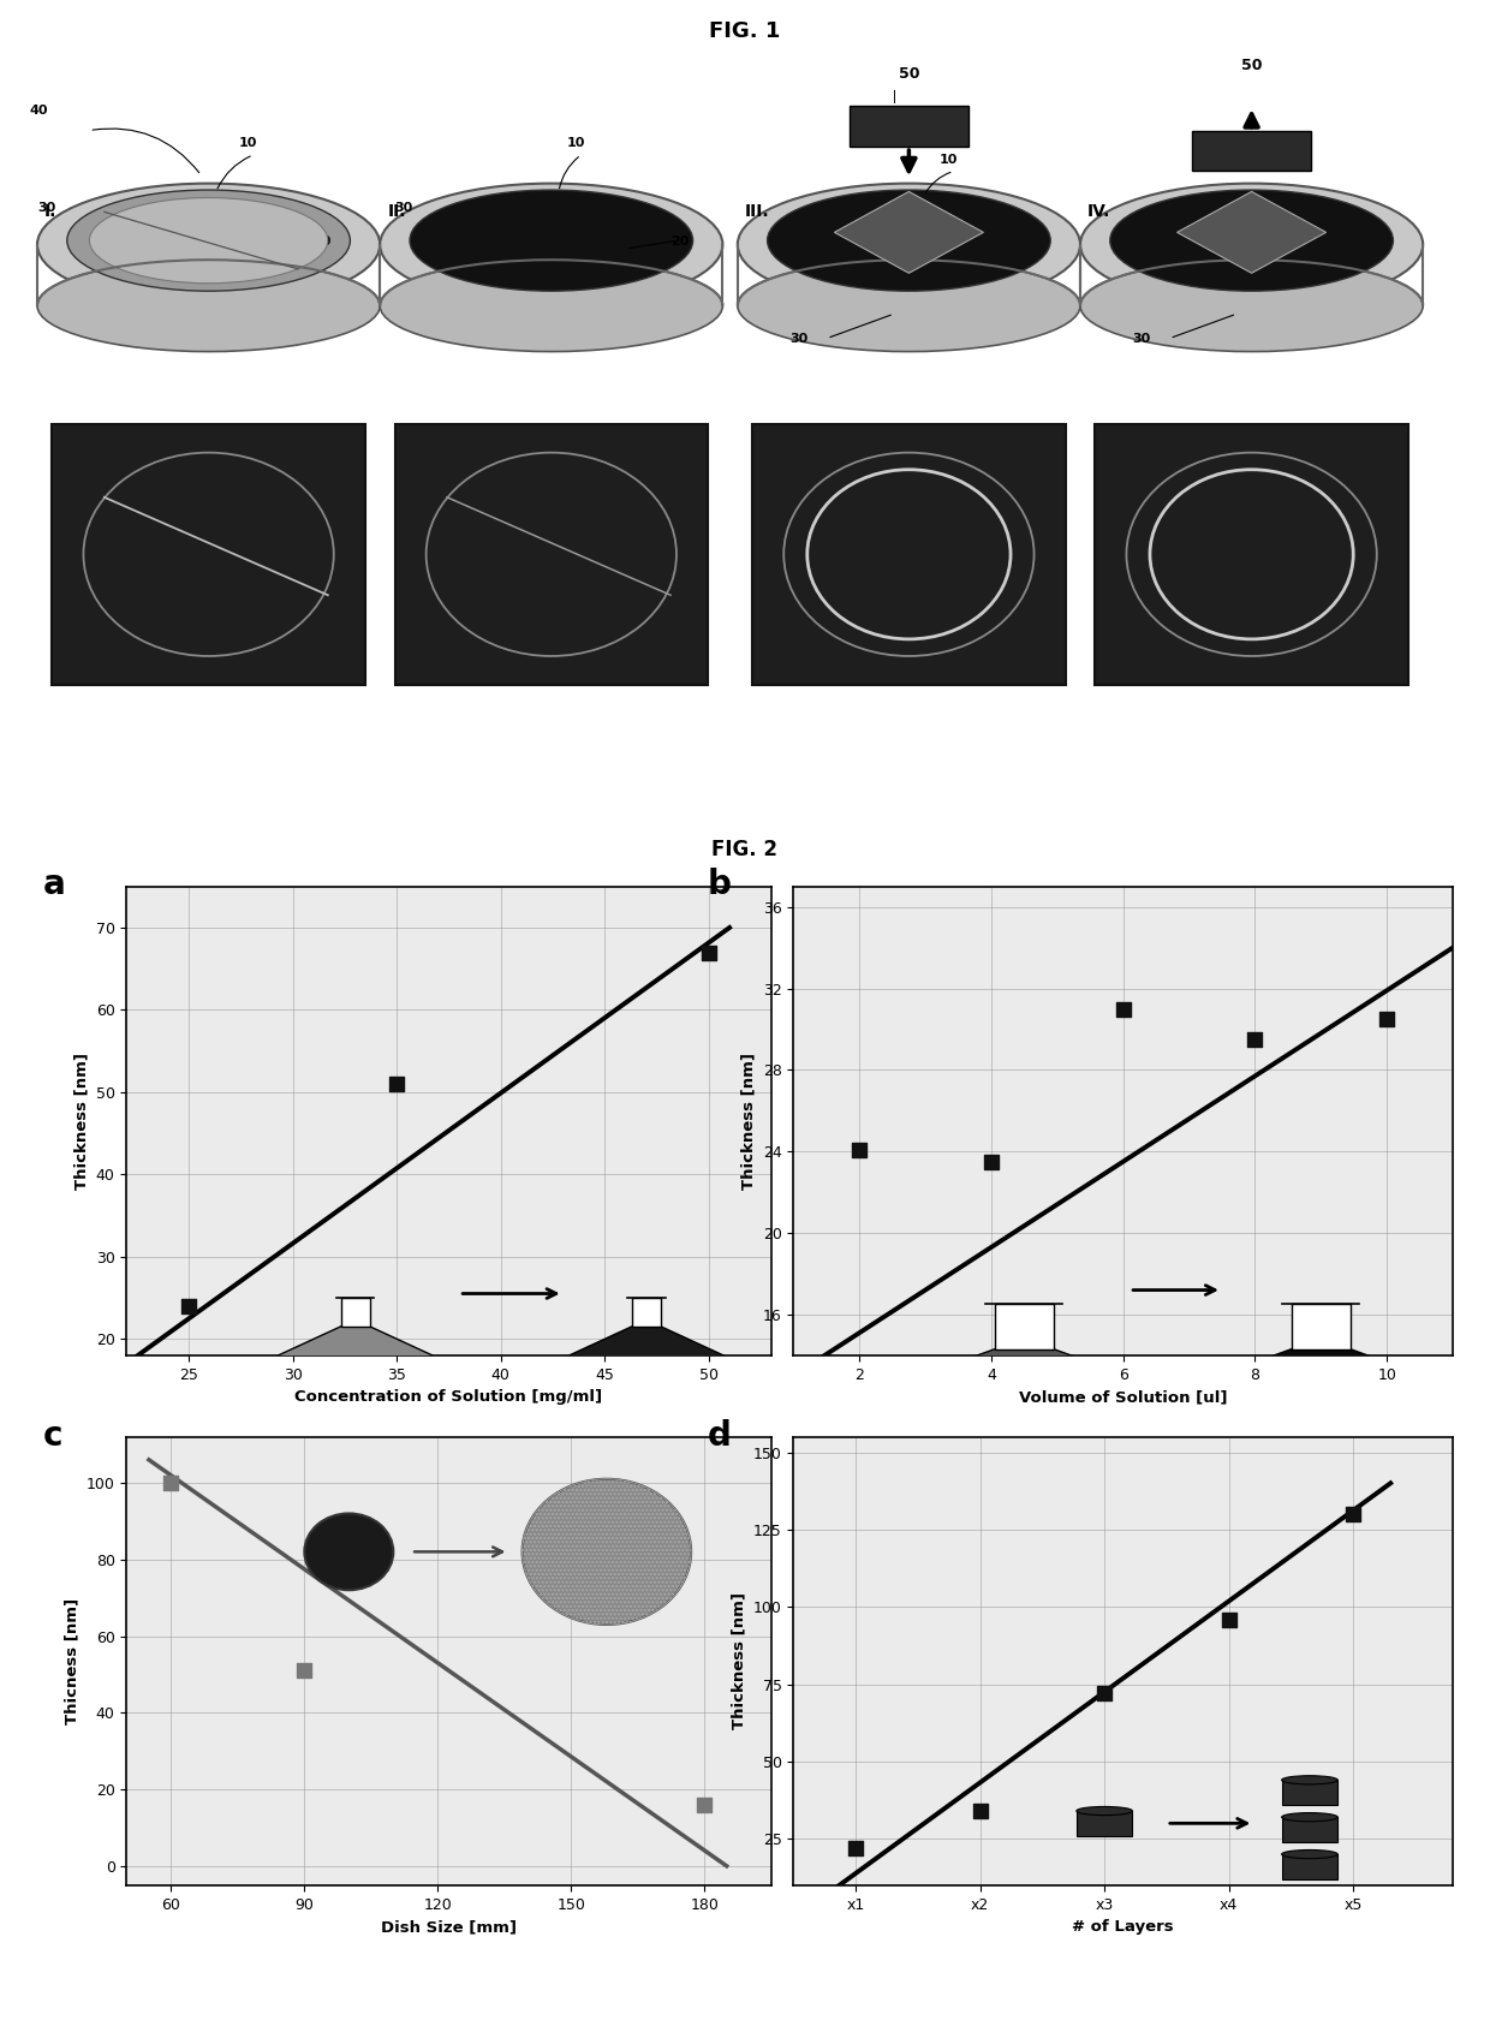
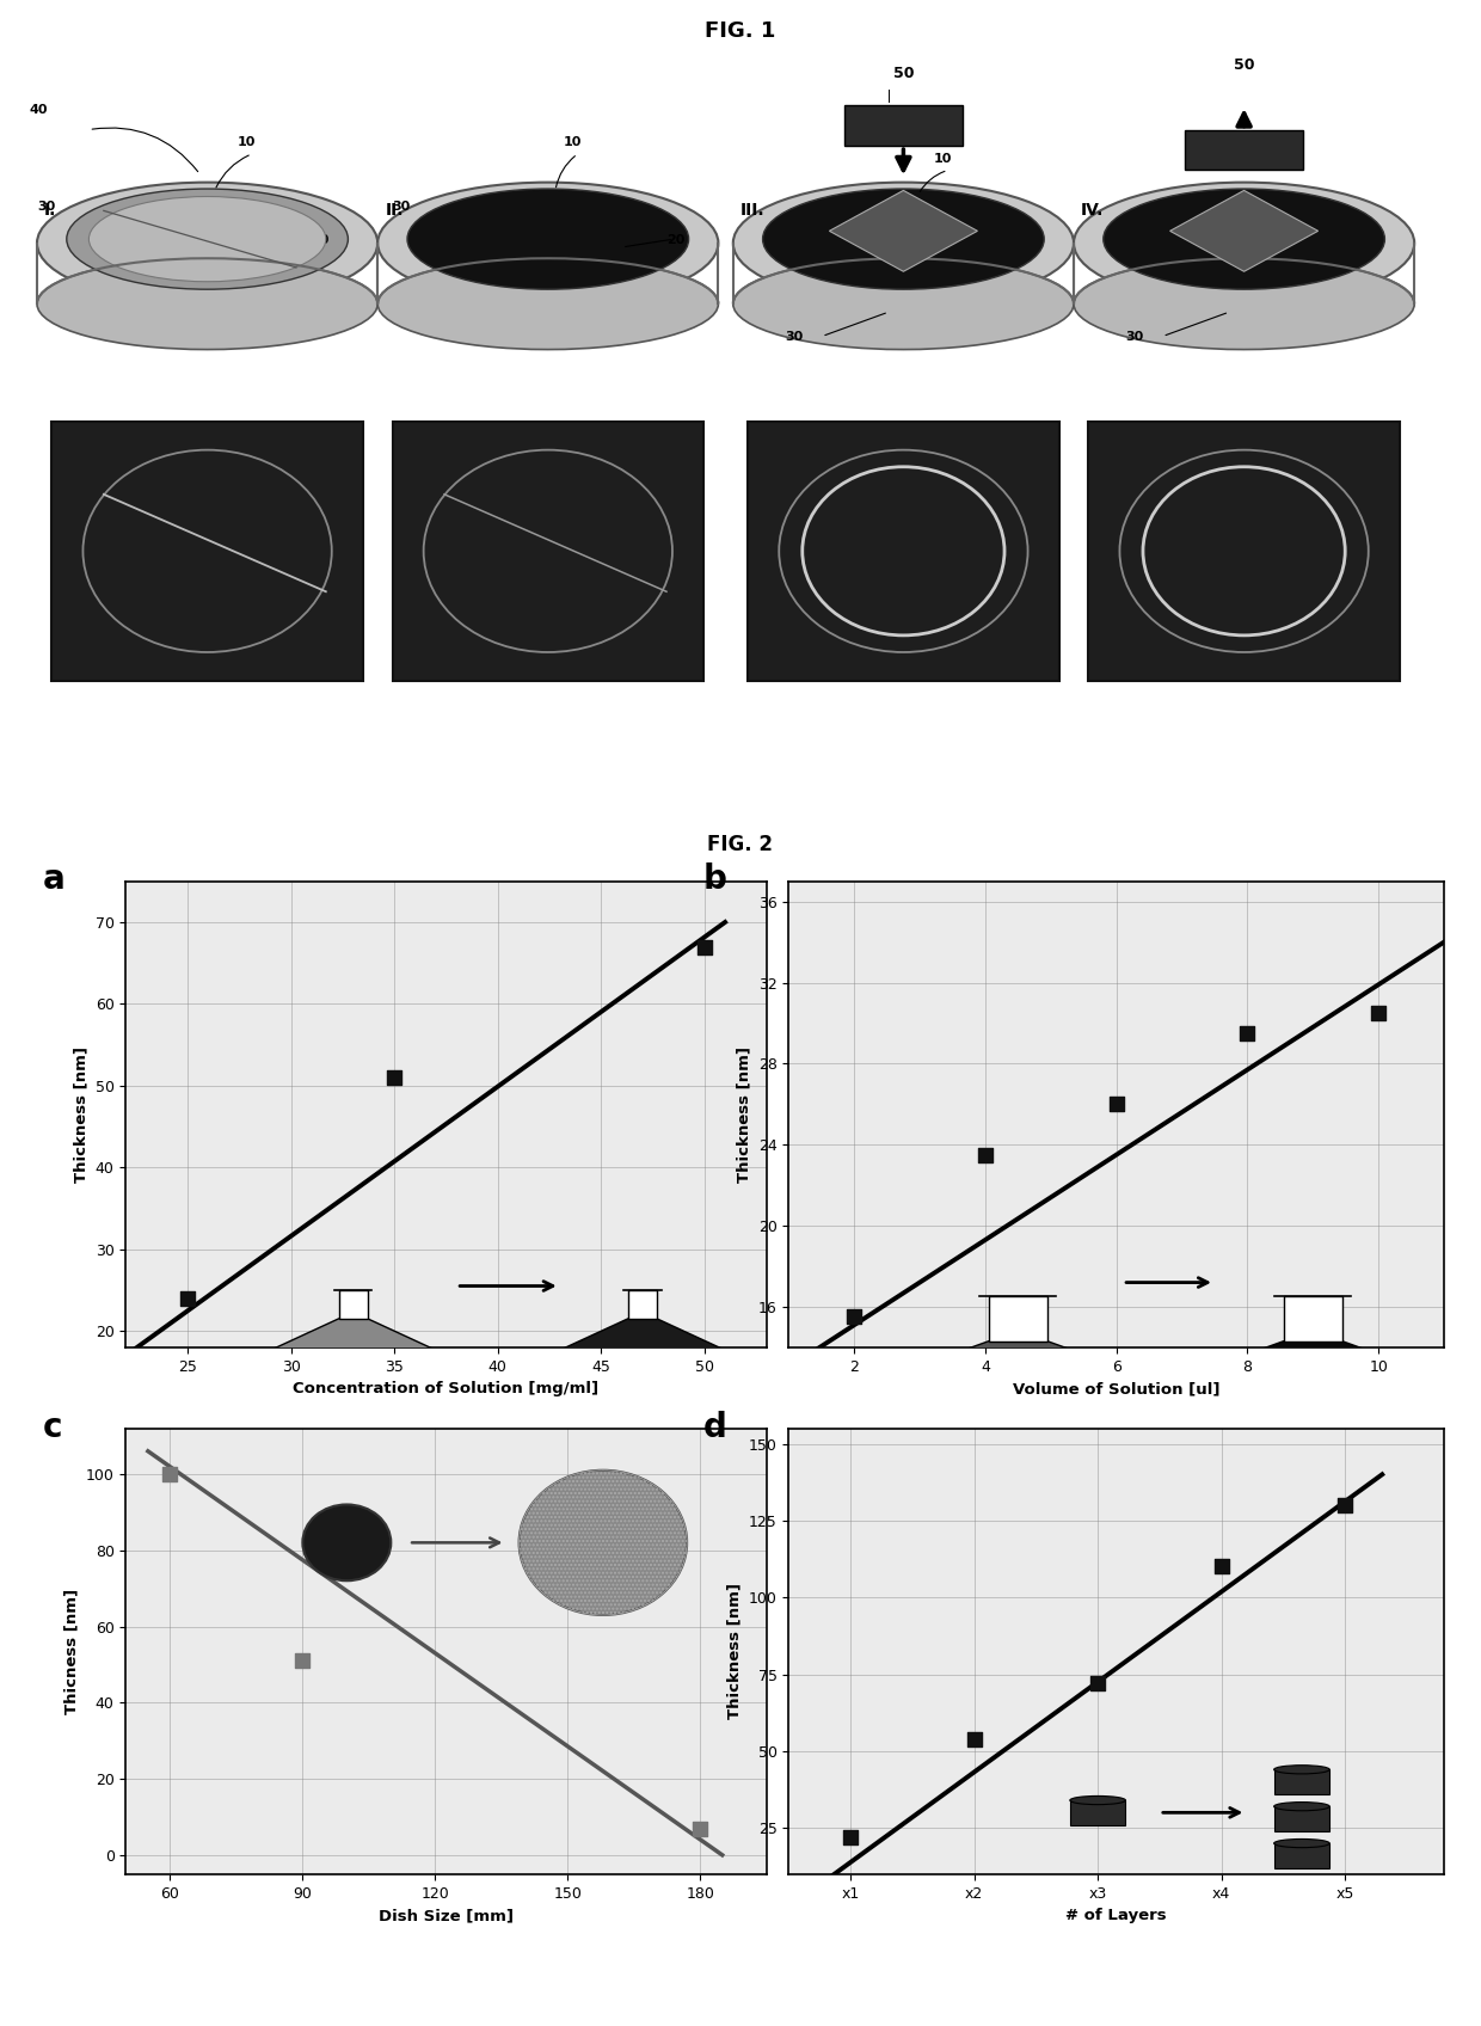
2: 24.1 -> 15.5
6: 31.0 -> 26.0
180: 16 -> 7
x2: 34 -> 54
x4: 96 -> 110
